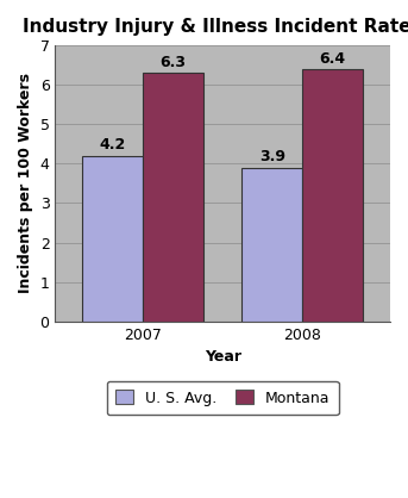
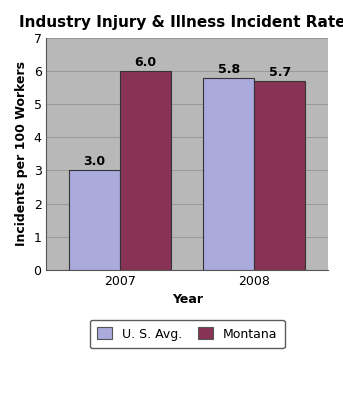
U. S. Avg./2007: 4.2 -> 3.0
Montana/2007: 6.3 -> 6.0
U. S. Avg./2008: 3.9 -> 5.8
Montana/2008: 6.4 -> 5.7
